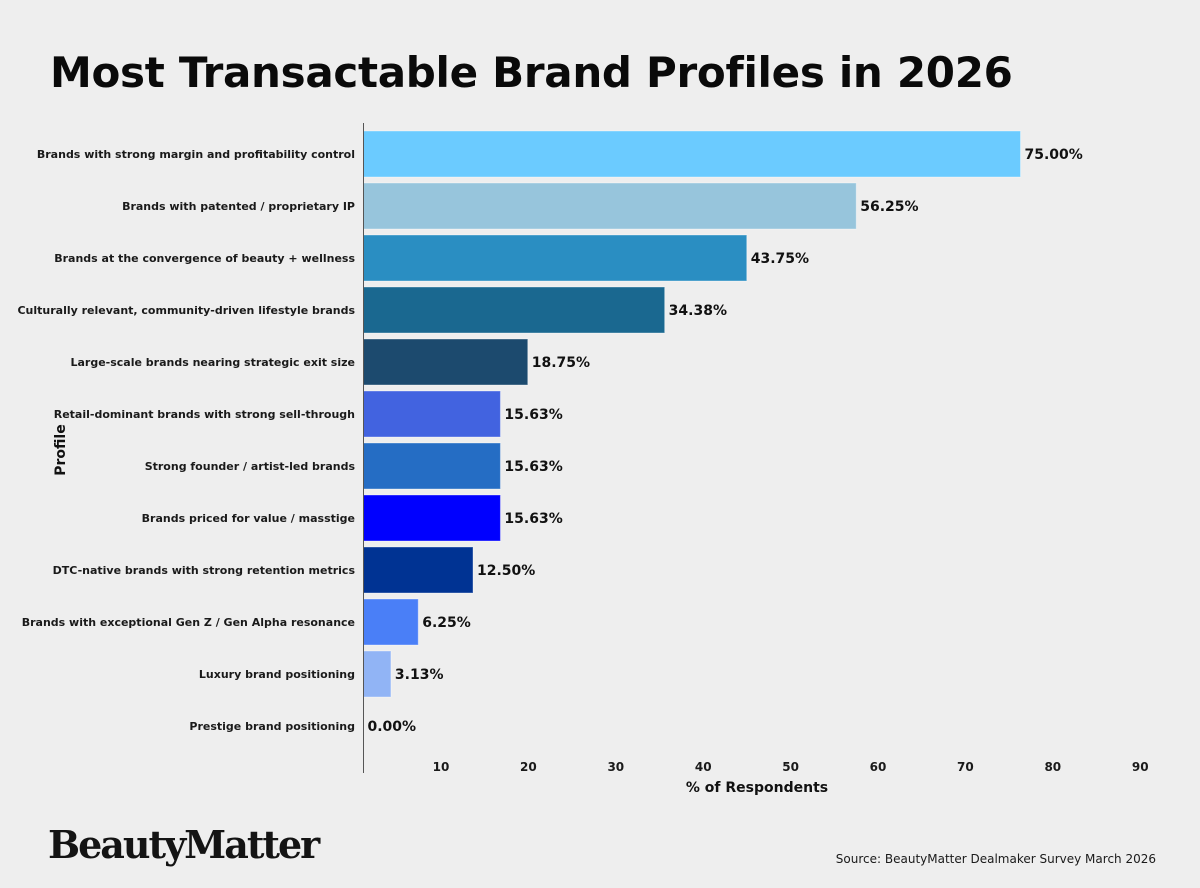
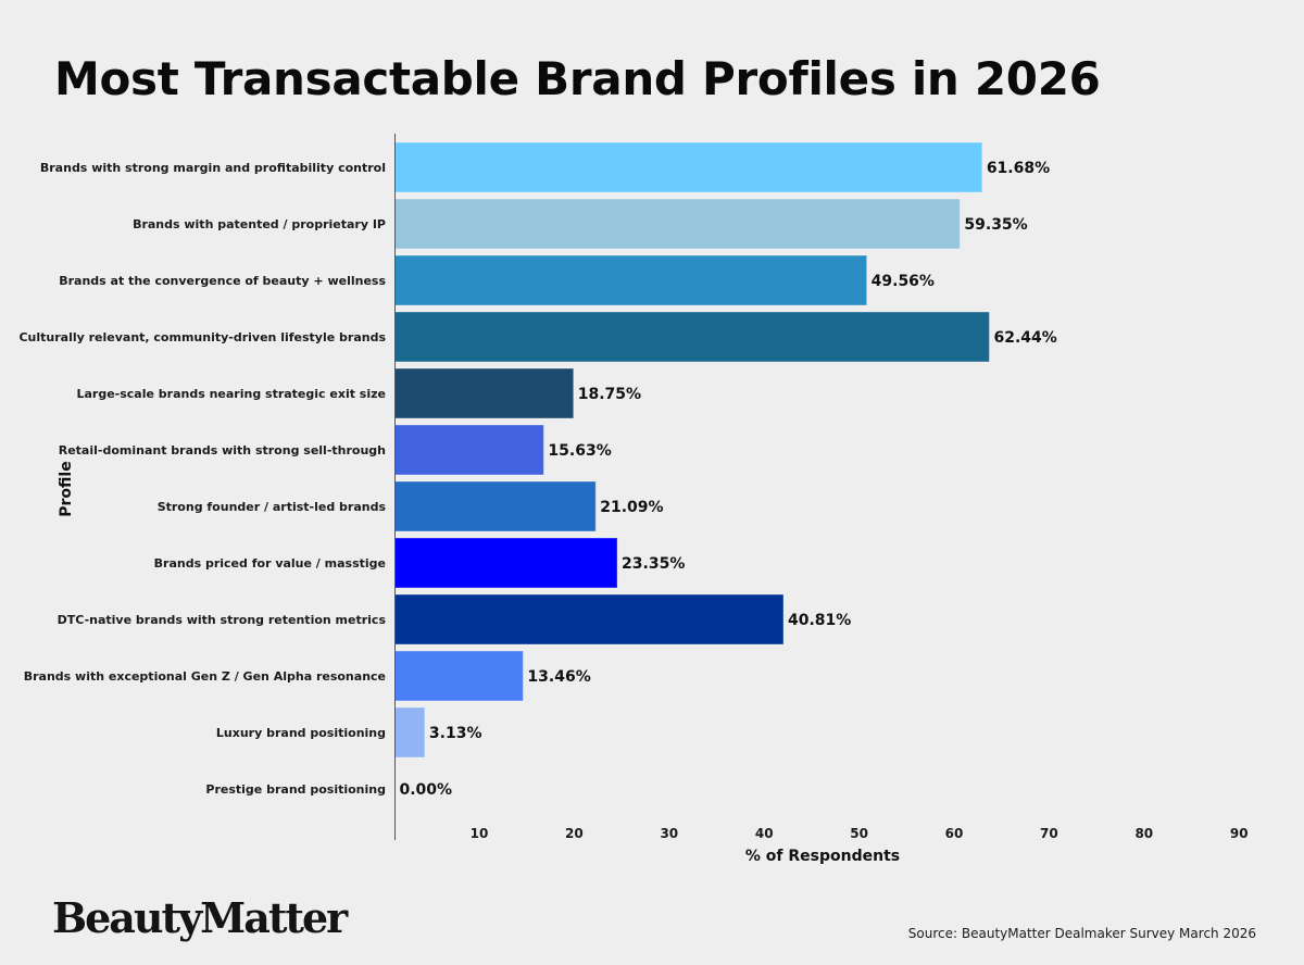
Brands with strong margin and profitability control: 75.00% -> 61.68%
Brands with patented / proprietary IP: 56.25% -> 59.35%
Brands at the convergence of beauty + wellness: 43.75% -> 49.56%
Culturally relevant, community-driven lifestyle brands: 34.38% -> 62.44%
Strong founder / artist-led brands: 15.63% -> 21.09%
Brands priced for value / masstige: 15.63% -> 23.35%
DTC-native brands with strong retention metrics: 12.50% -> 40.81%
Brands with exceptional Gen Z / Gen Alpha resonance: 6.25% -> 13.46%
